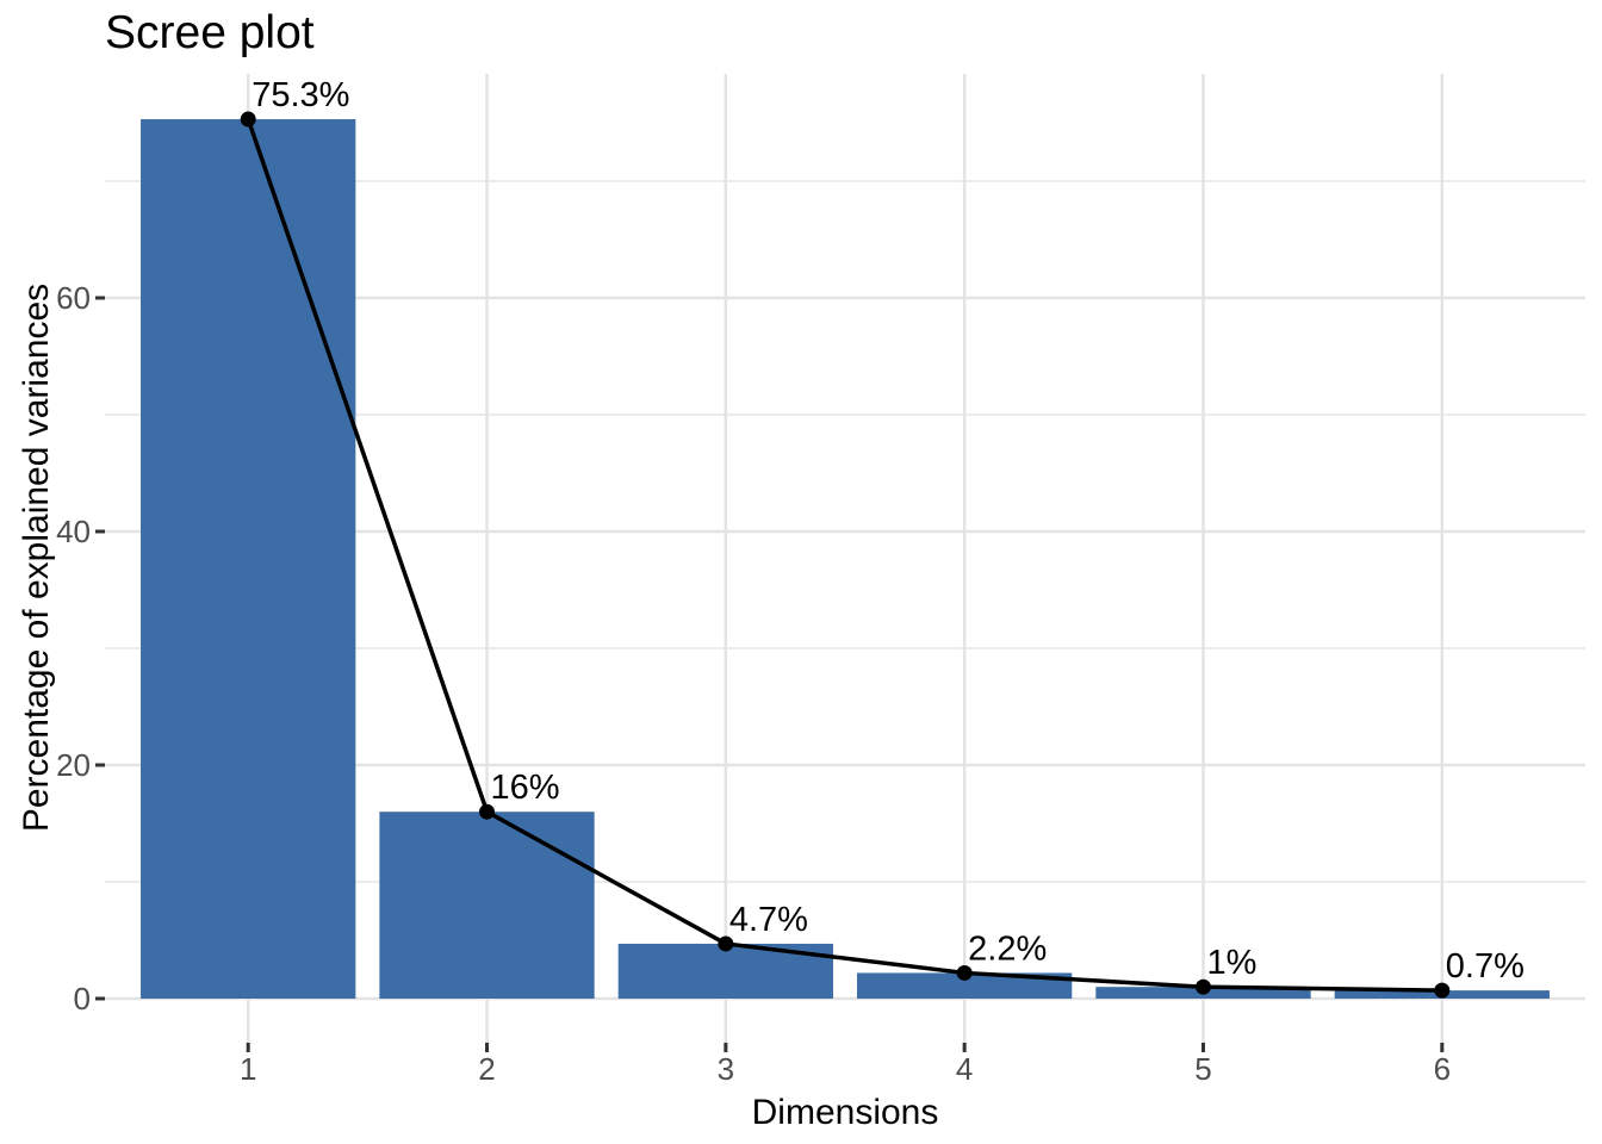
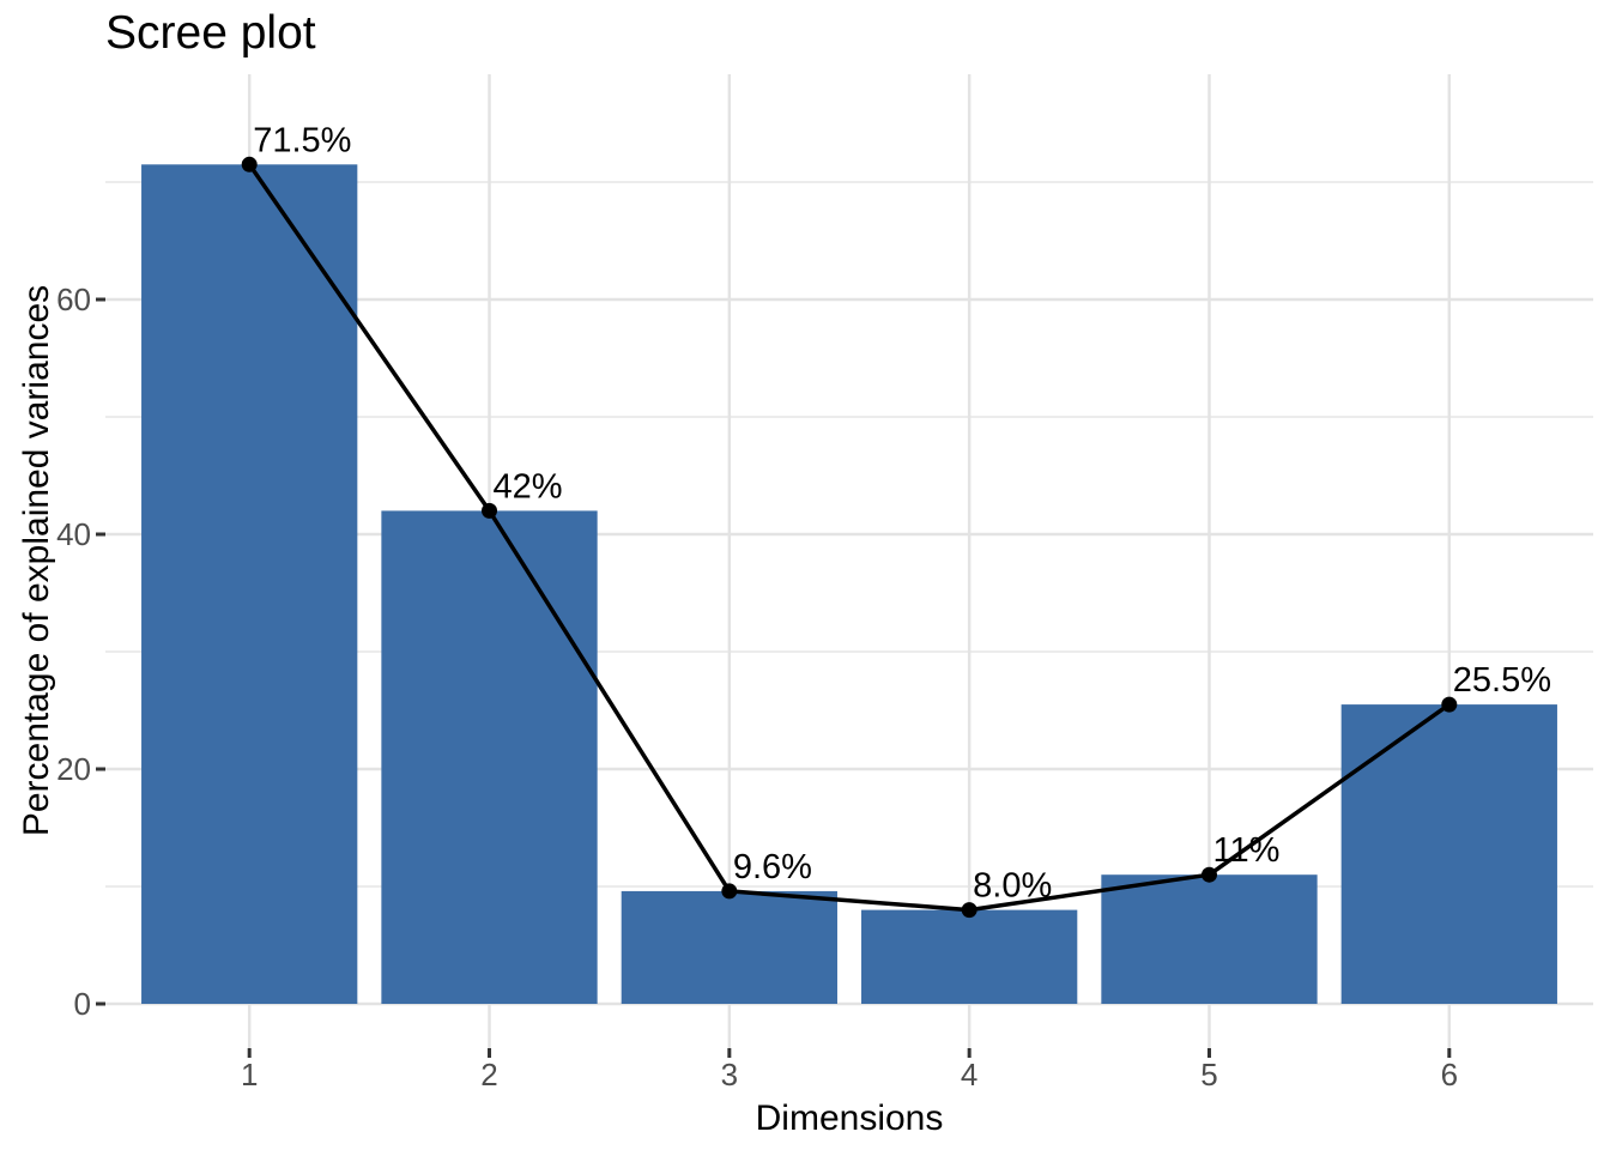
1: 75.3% -> 71.5%
2: 16% -> 42%
3: 4.7% -> 9.6%
4: 2.2% -> 8.0%
5: 1% -> 11%
6: 0.7% -> 25.5%
